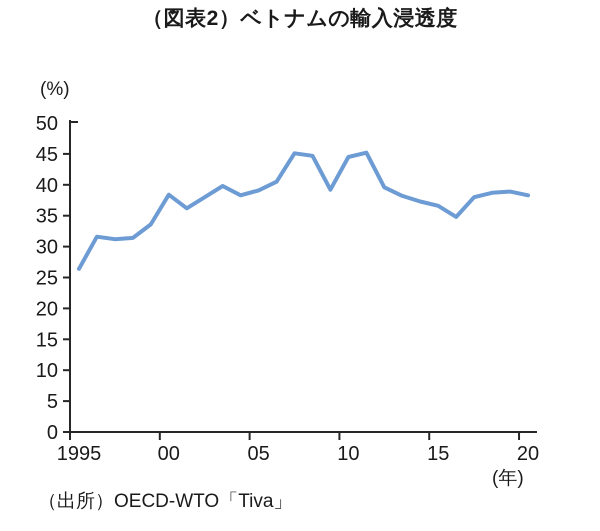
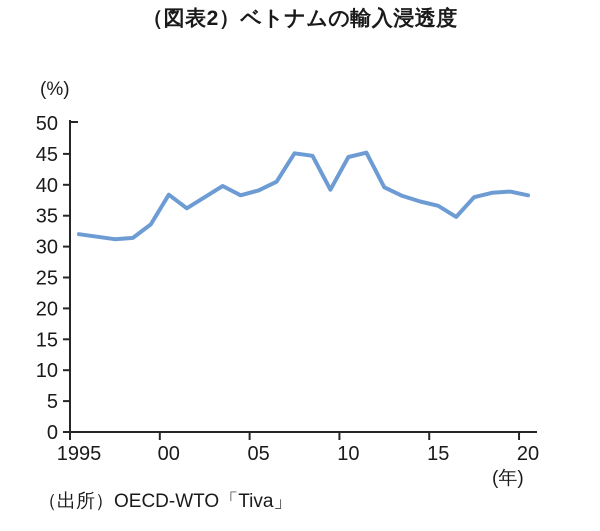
1995: 26 -> 32
